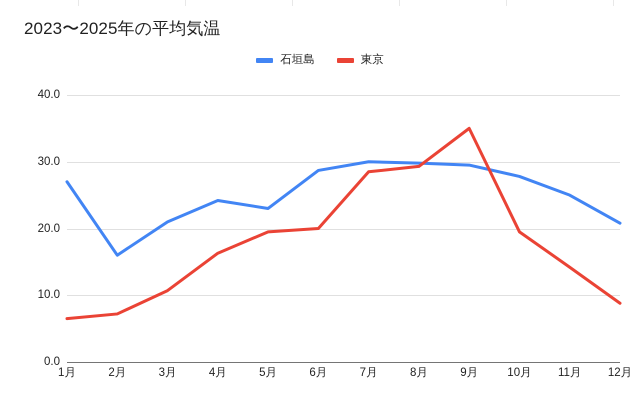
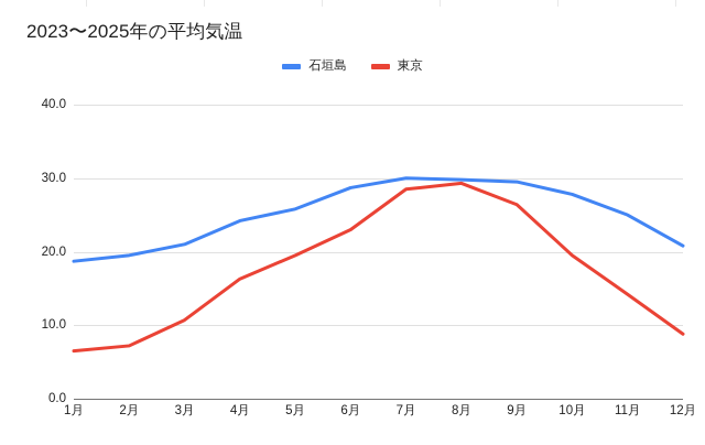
石垣島/1月: 27 -> 19
石垣島/2月: 16 -> 20
石垣島/5月: 23 -> 26
東京/6月: 20 -> 23
東京/9月: 35 -> 26
